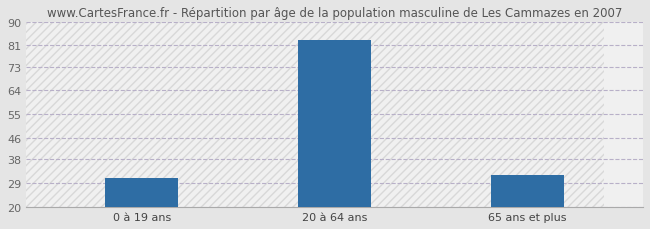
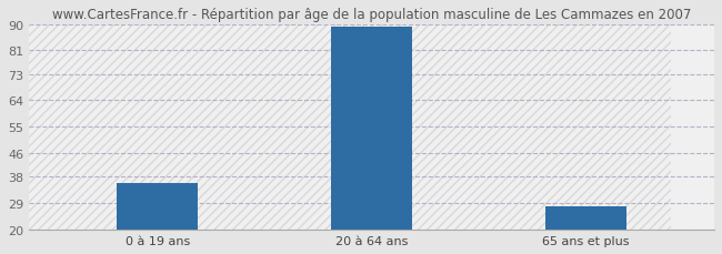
0 à 19 ans: 31 -> 36
20 à 64 ans: 83 -> 89
65 ans et plus: 32 -> 28
